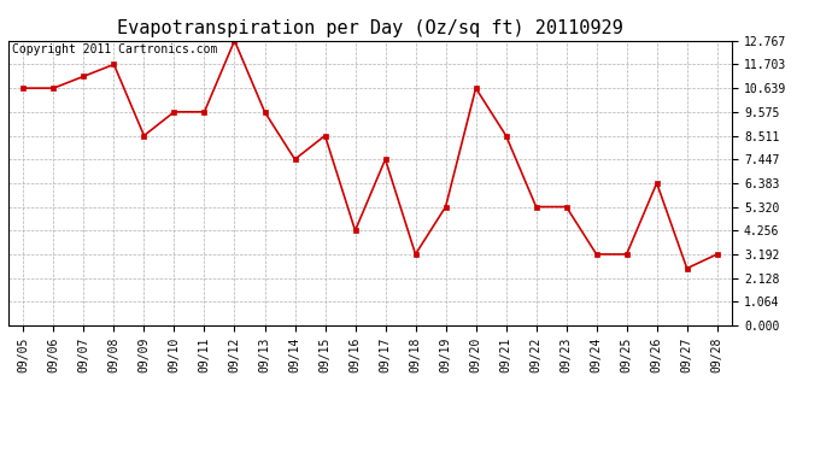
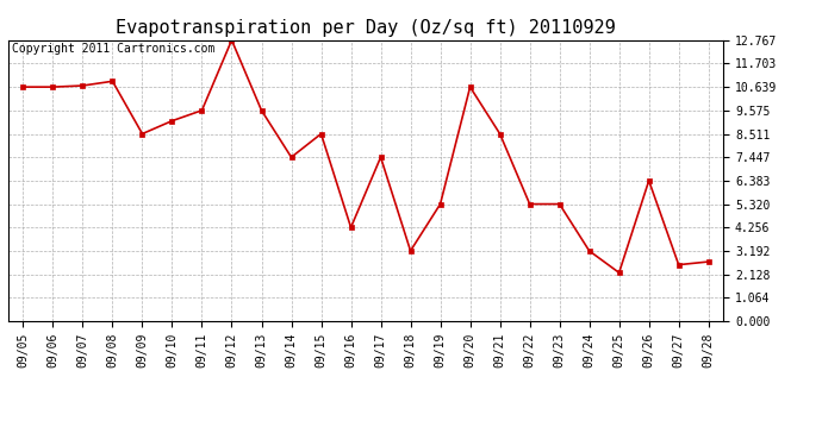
09/07: 11.2 -> 10.7
09/08: 11.7 -> 10.9
09/10: 9.6 -> 9.1
09/25: 3.2 -> 2.2
09/28: 3.2 -> 2.7
